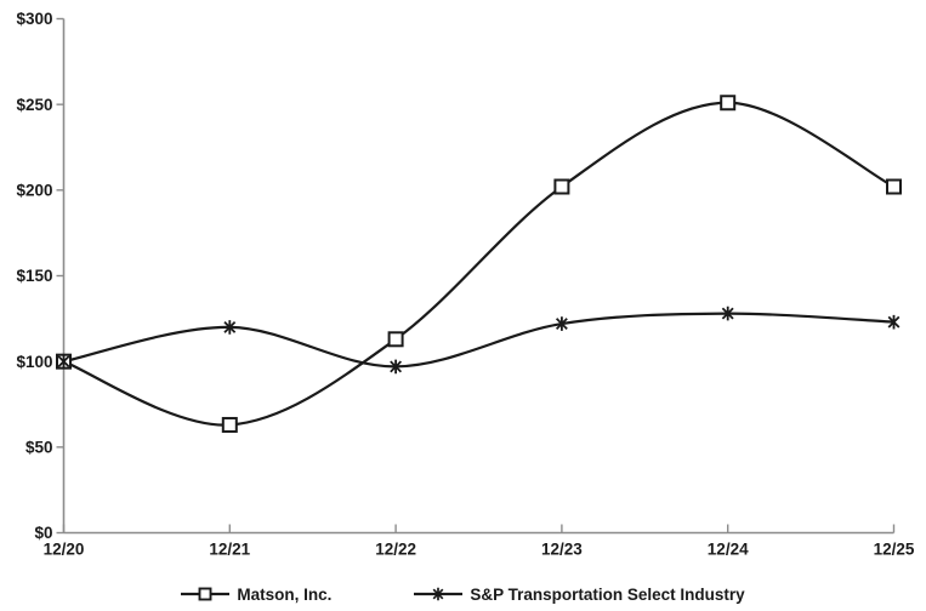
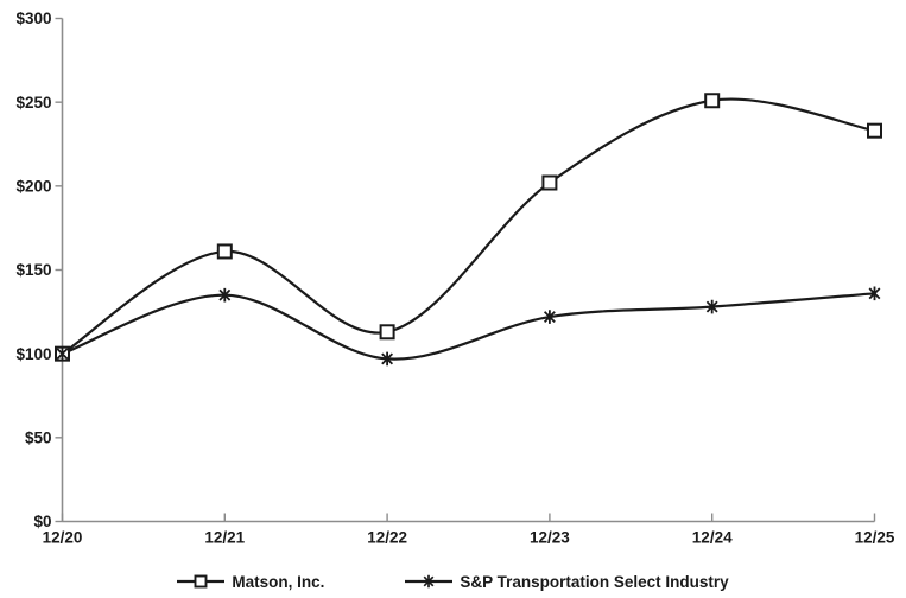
Matson, Inc./12/21: $63 -> $161
S&P Transportation Select Industry/12/21: $120 -> $135
Matson, Inc./12/25: $202 -> $233
S&P Transportation Select Industry/12/25: $123 -> $136
